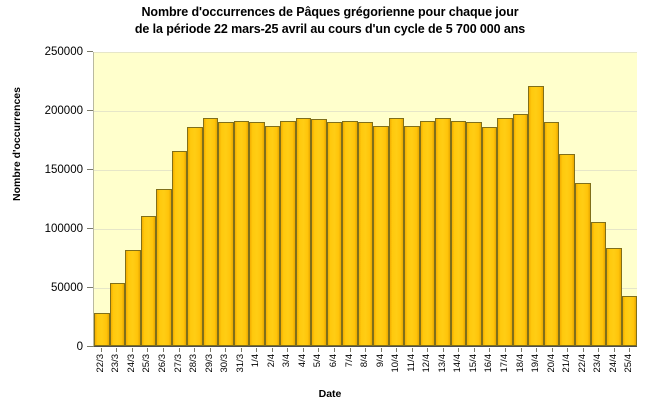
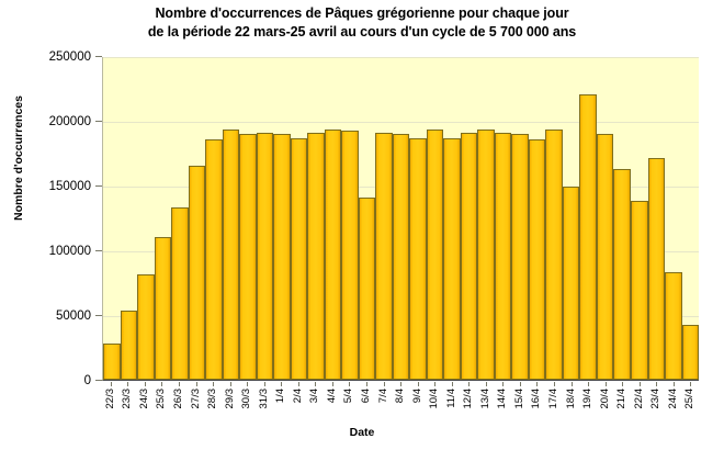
6/4: 190000 -> 141000
18/4: 197000 -> 149000
23/4: 106000 -> 171000
